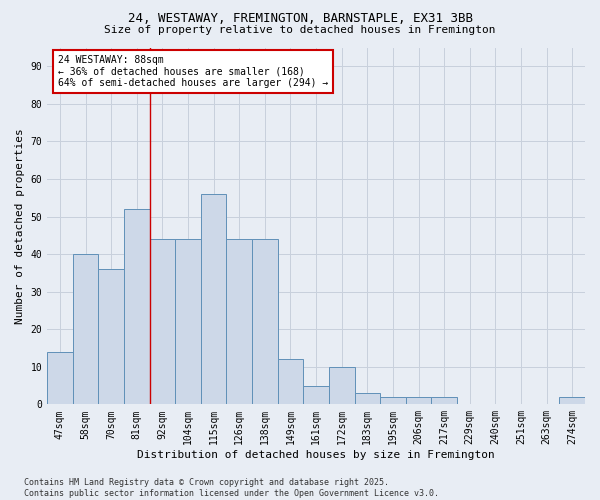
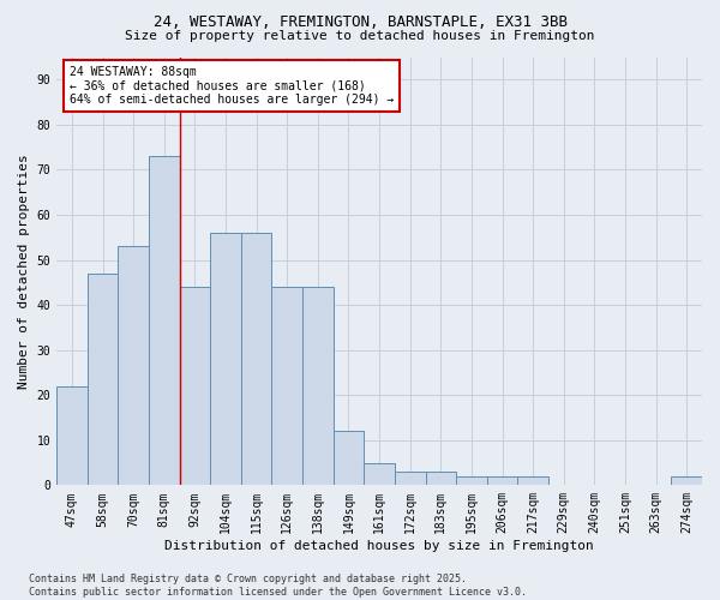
47sqm: 14 -> 22
58sqm: 40 -> 47
70sqm: 36 -> 53
81sqm: 52 -> 73
104sqm: 44 -> 56
172sqm: 10 -> 3
